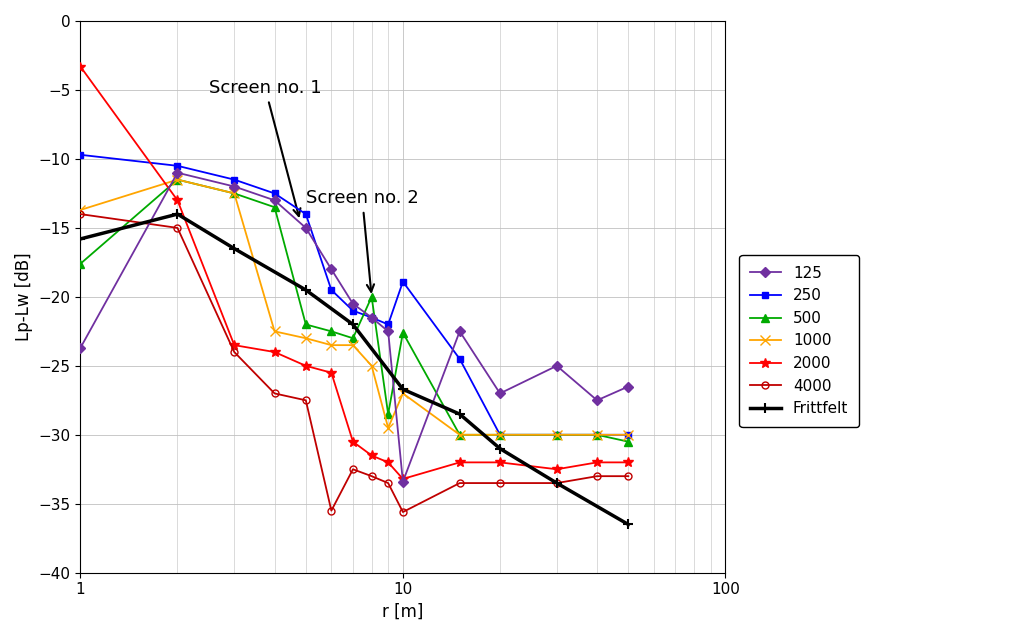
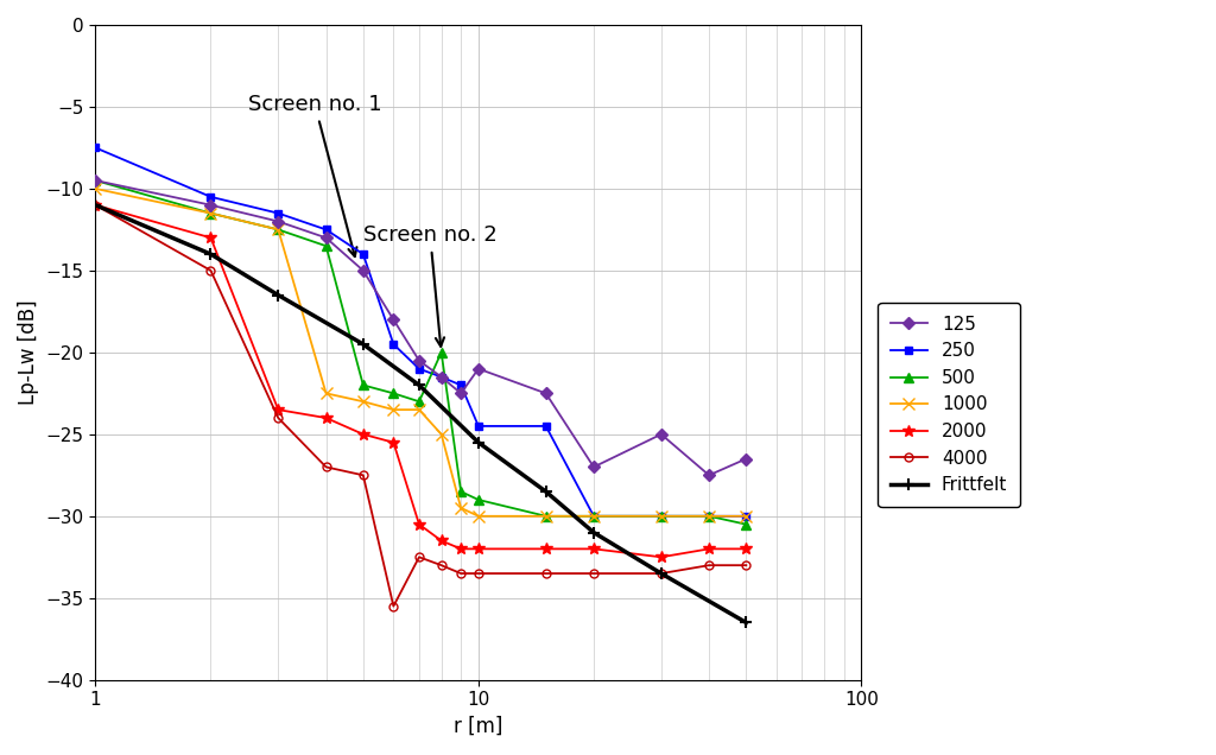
125/1: -23.7 -> -9.5
250/1: -9.7 -> -7.5
500/1: -17.6 -> -9.5
1000/1: -13.7 -> -10.0
2000/1: -3.3 -> -11.0
4000/1: -14.0 -> -11.0
Frittfelt/1: -15.8 -> -11.0
125/10: -33.4 -> -21.0
250/10: -18.9 -> -24.5
500/10: -22.6 -> -29.0
1000/10: -27.0 -> -30.0
2000/10: -33.2 -> -32.0
4000/10: -35.6 -> -33.5
Frittfelt/10: -26.7 -> -25.5
